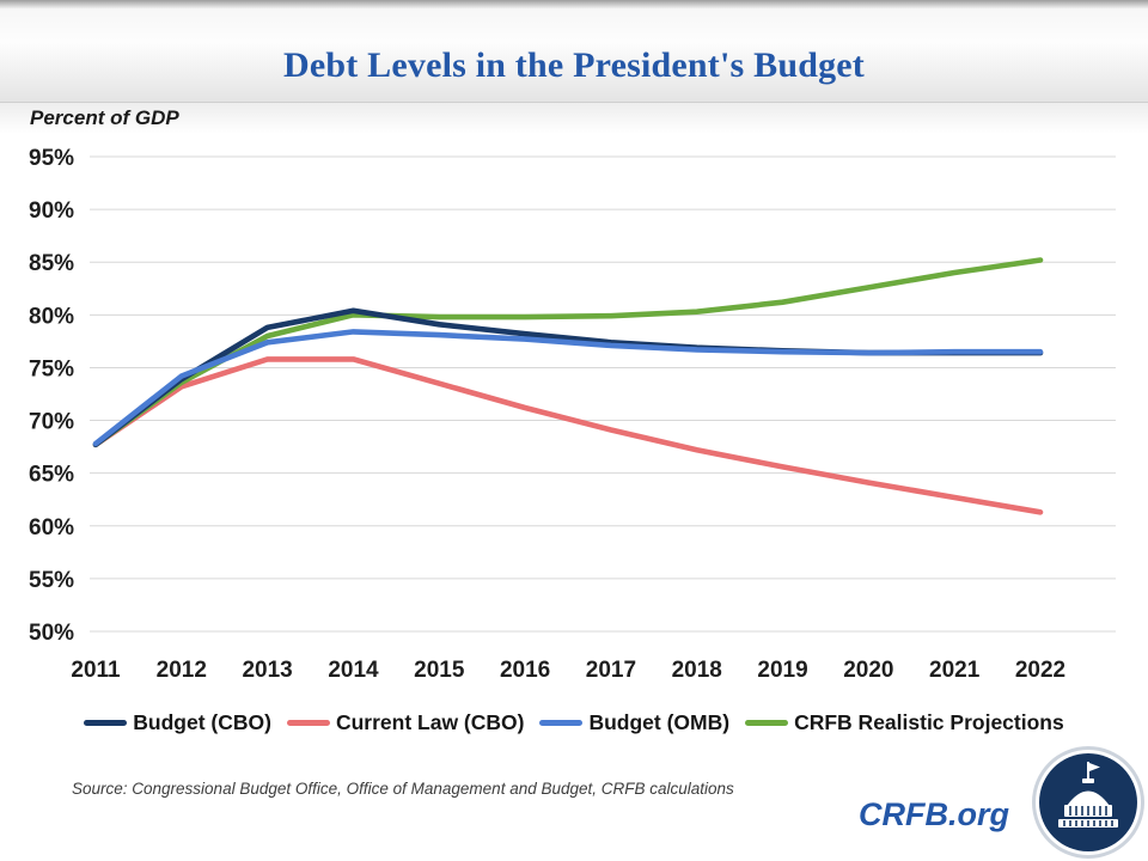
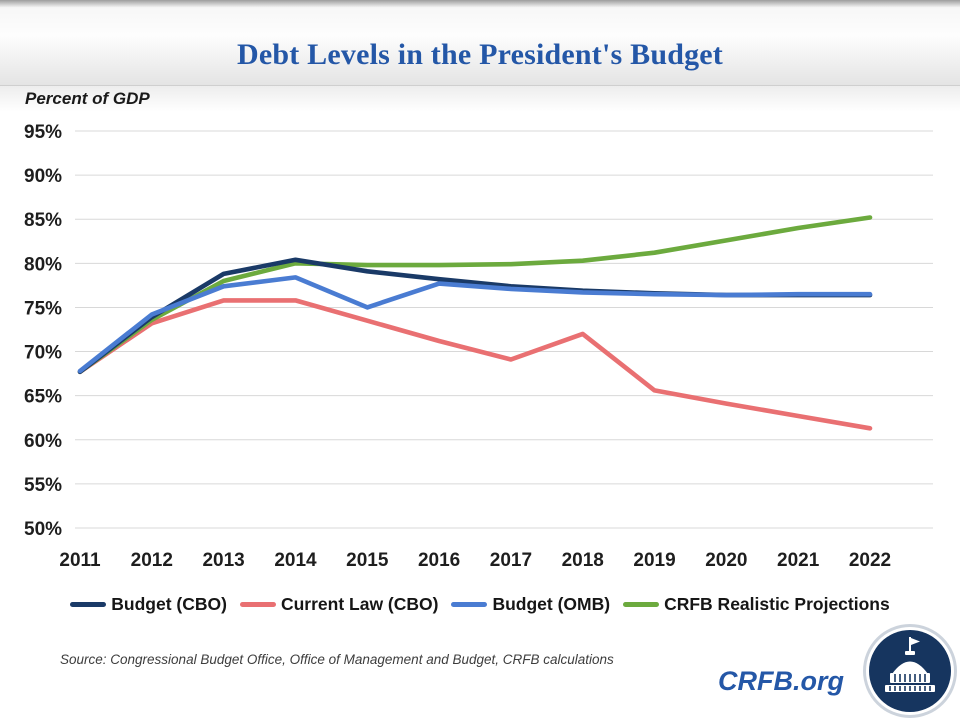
Budget (OMB)/2015: 78% -> 75%
Current Law (CBO)/2018: 67% -> 72%
